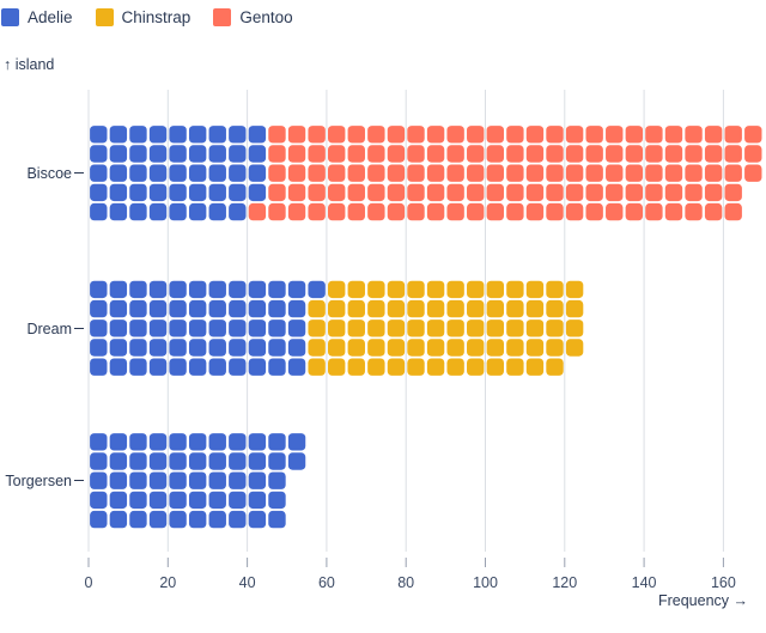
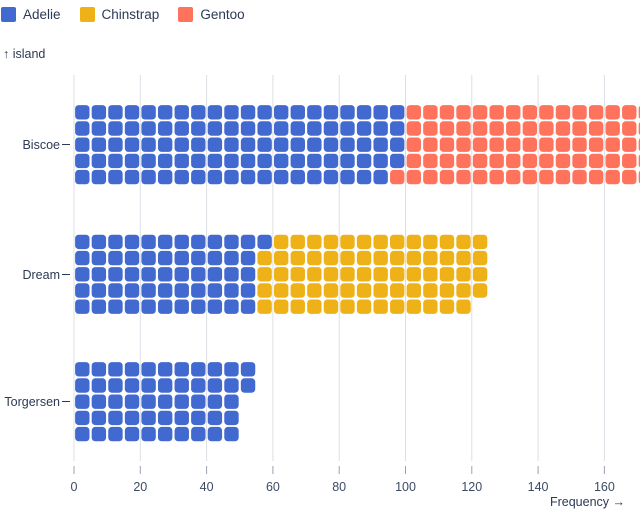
Adelie/Biscoe: 44 -> 99
